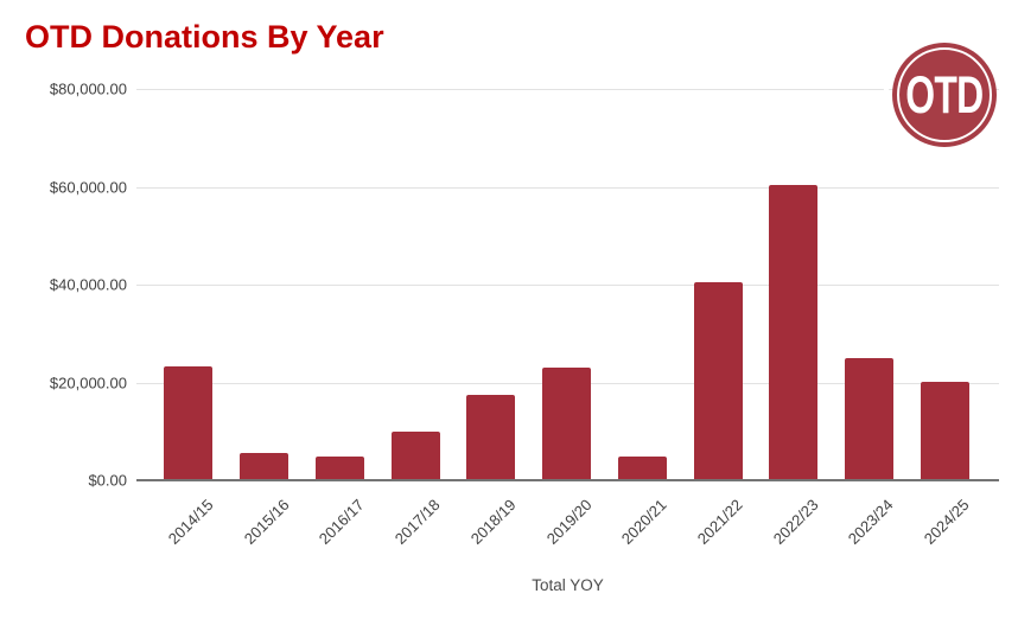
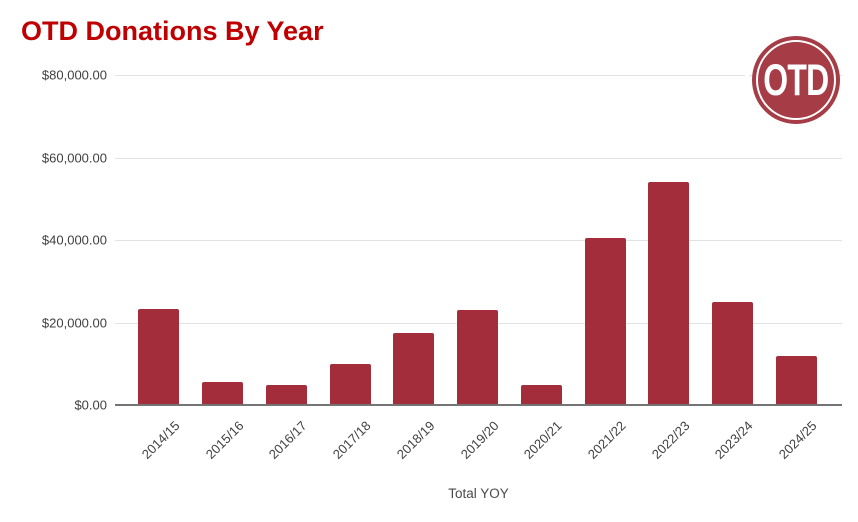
2022/23: $60000 -> $54000
2024/25: $20000 -> $12000
